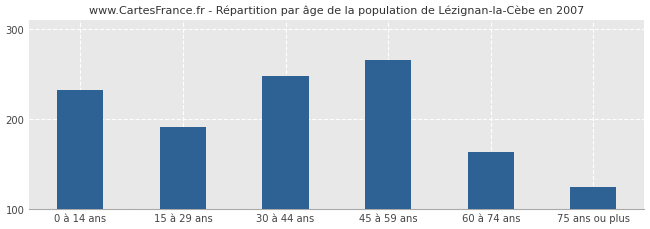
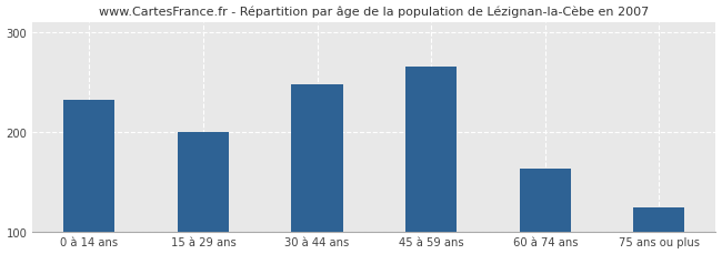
15 à 29 ans: 191 -> 200
